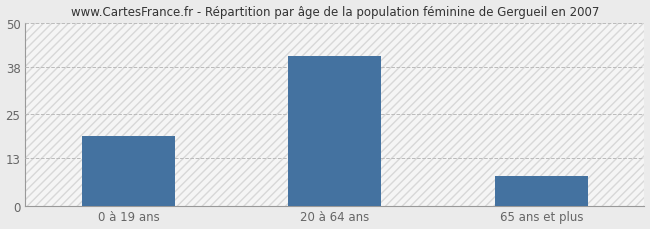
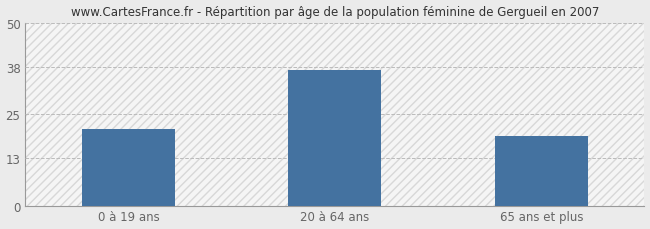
0 à 19 ans: 19 -> 21
20 à 64 ans: 41 -> 37
65 ans et plus: 8 -> 19
